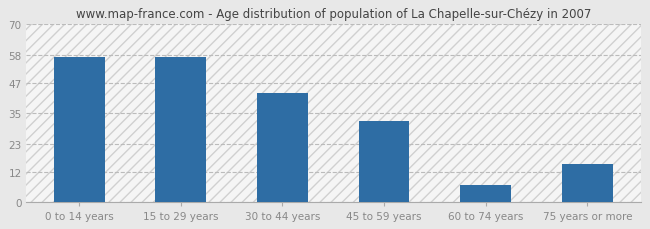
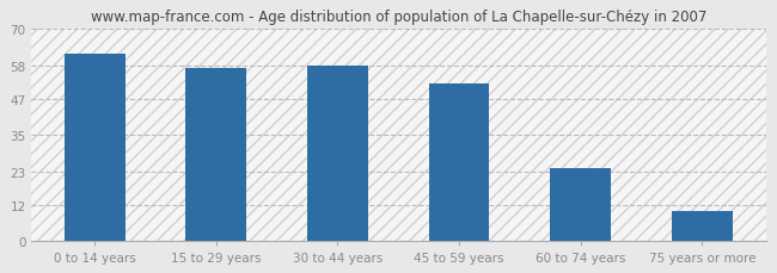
0 to 14 years: 57 -> 62
30 to 44 years: 43 -> 58
45 to 59 years: 32 -> 52
60 to 74 years: 7 -> 24
75 years or more: 15 -> 10
